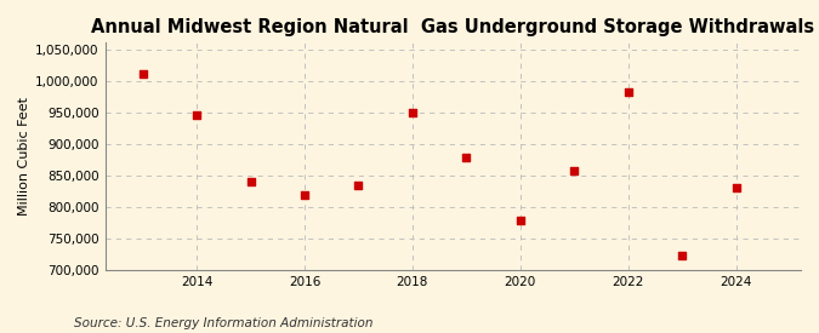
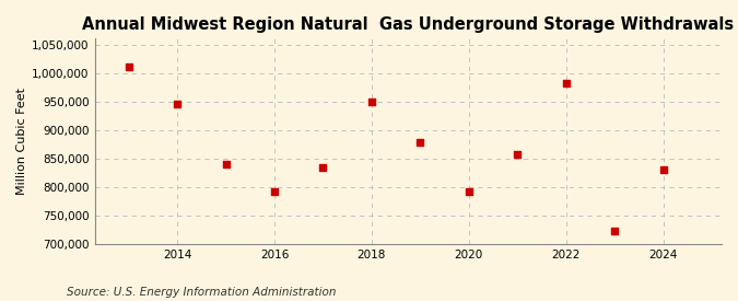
2016: 820,000 -> 792,000
2020: 778,000 -> 792,000
